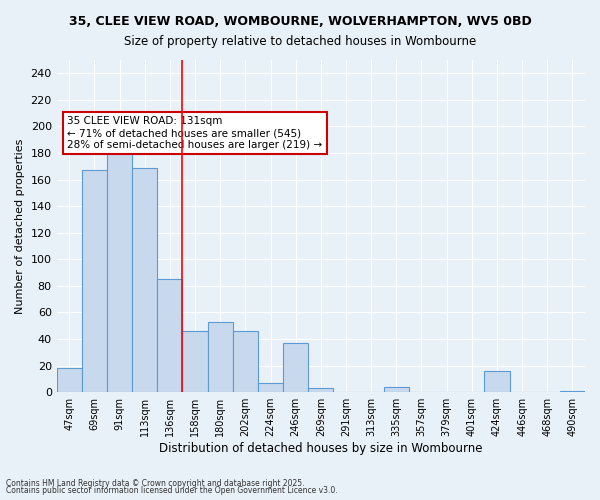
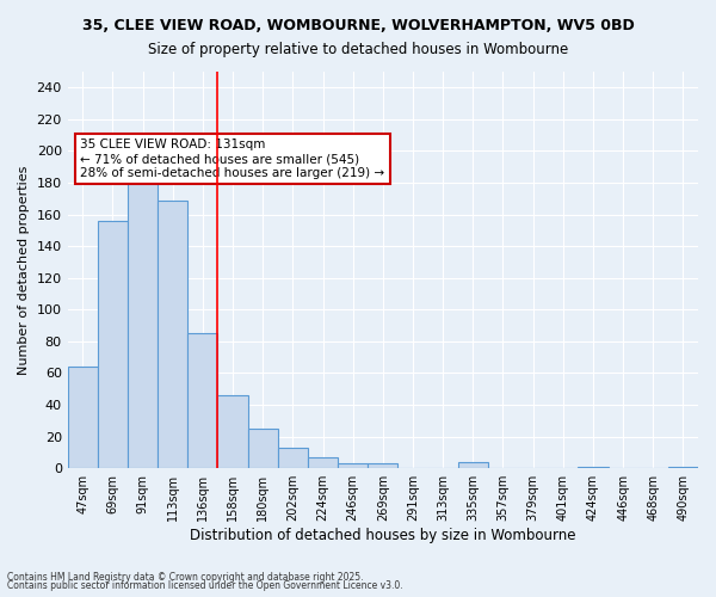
47sqm: 18 -> 64
69sqm: 167 -> 156
180sqm: 53 -> 25
202sqm: 46 -> 13
246sqm: 37 -> 3
424sqm: 16 -> 1
